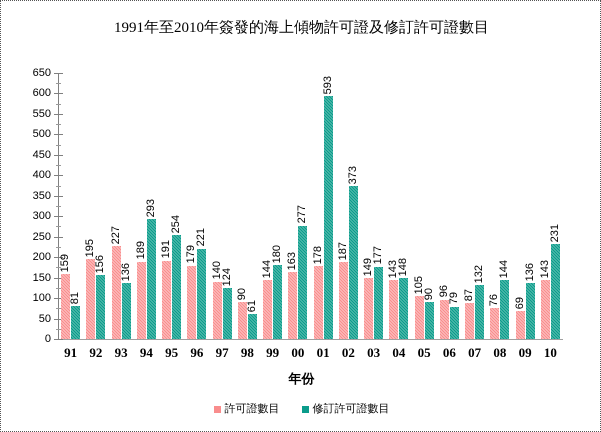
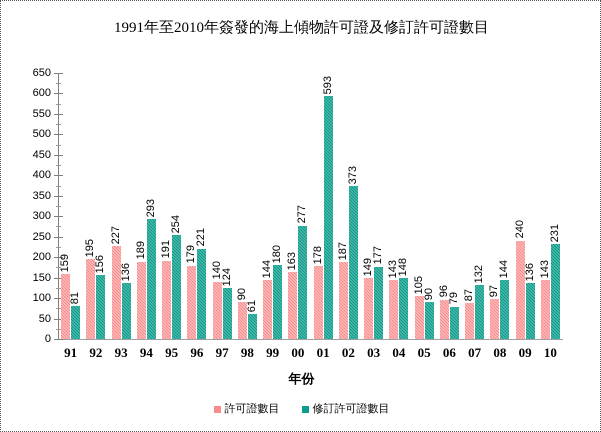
許可證數目/08: 76 -> 97
許可證數目/09: 69 -> 240
